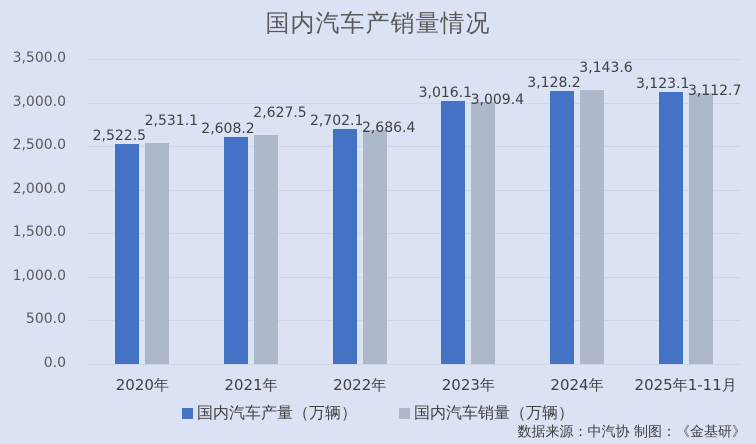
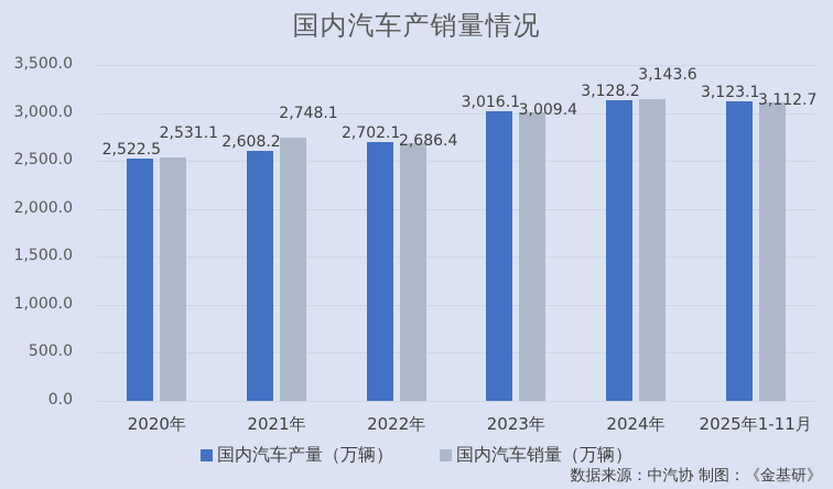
国内汽车销量（万辆）/2021年: 2,627.5 -> 2,748.1
